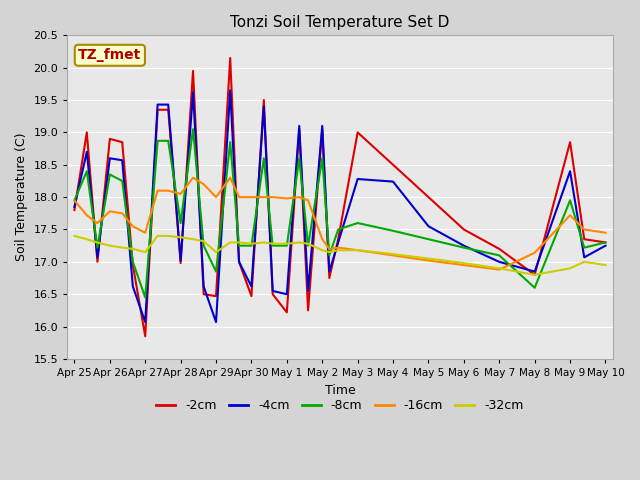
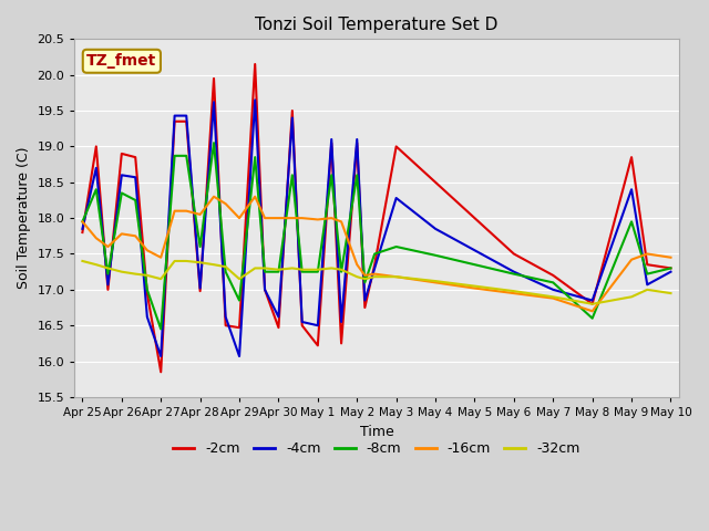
-4cm/May 4: 18.24 -> 17.85
-16cm/May 8: 17.14 -> 16.70
-16cm/May 9: 17.72 -> 17.42
